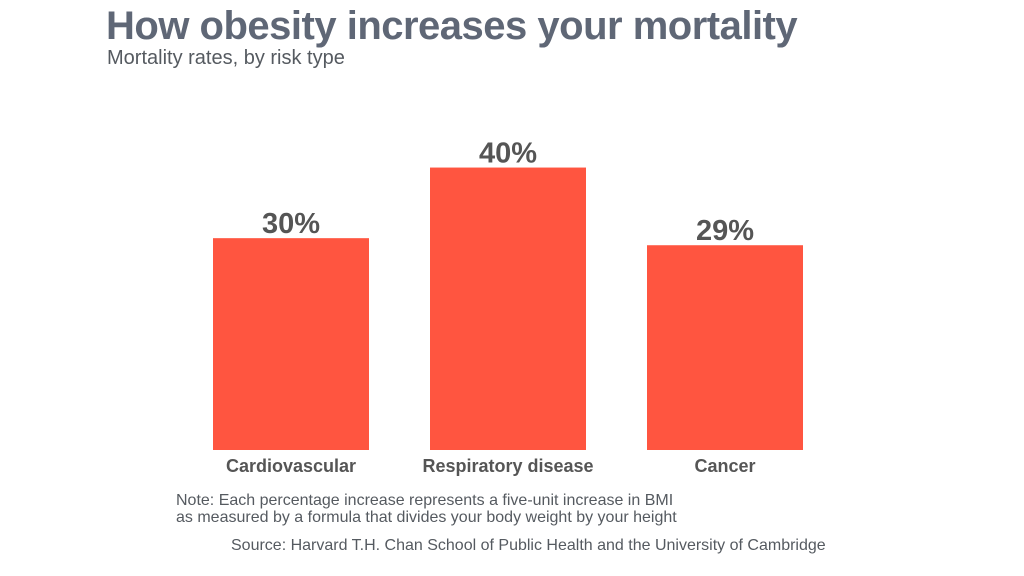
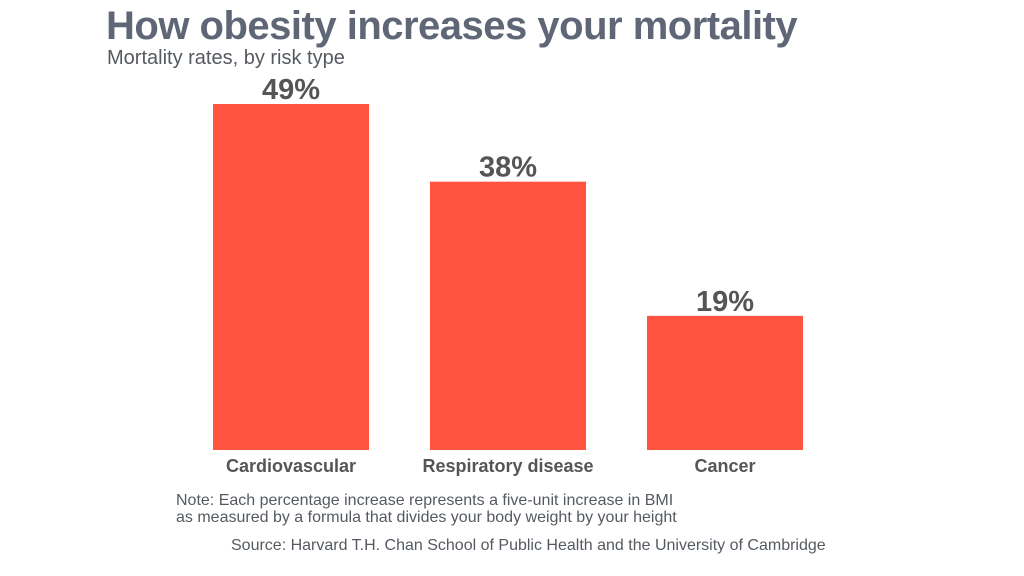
Cardiovascular: 30% -> 49%
Respiratory disease: 40% -> 38%
Cancer: 29% -> 19%
